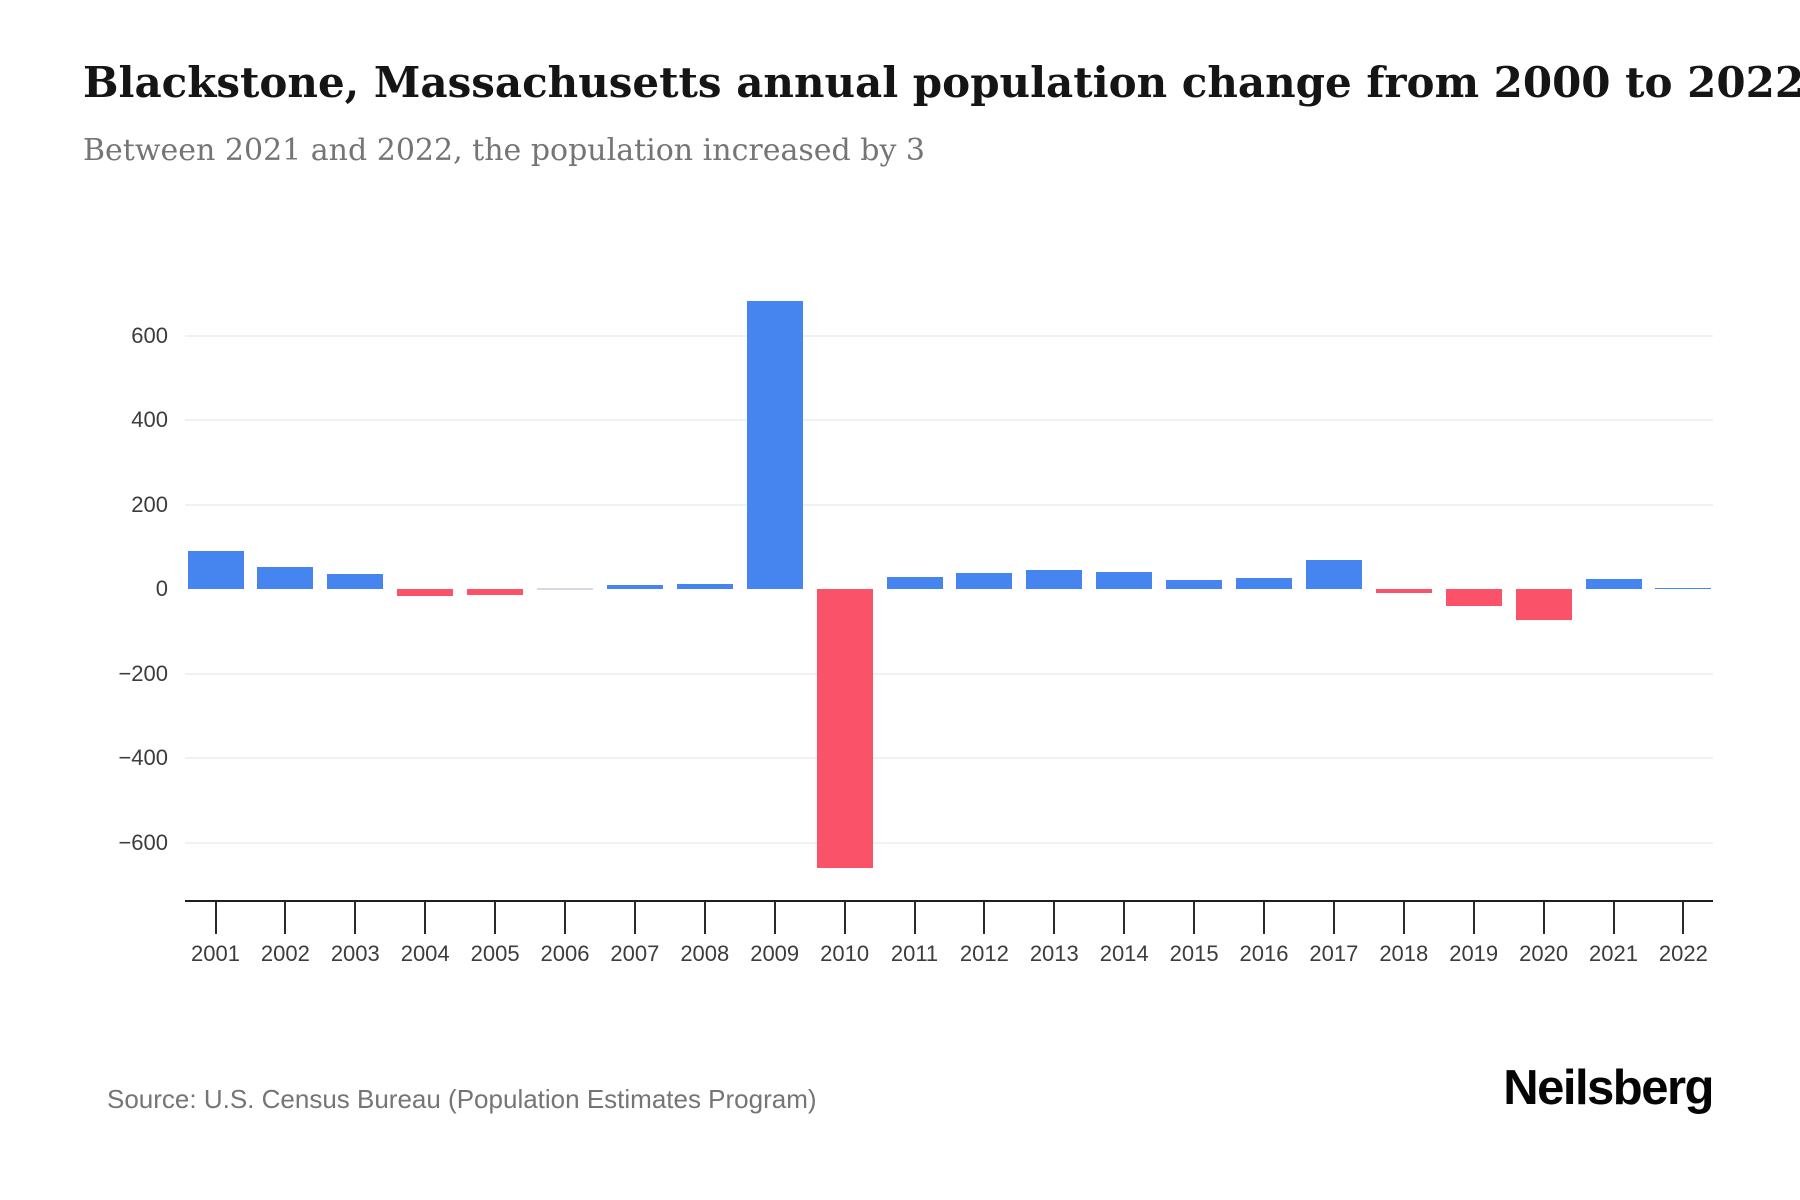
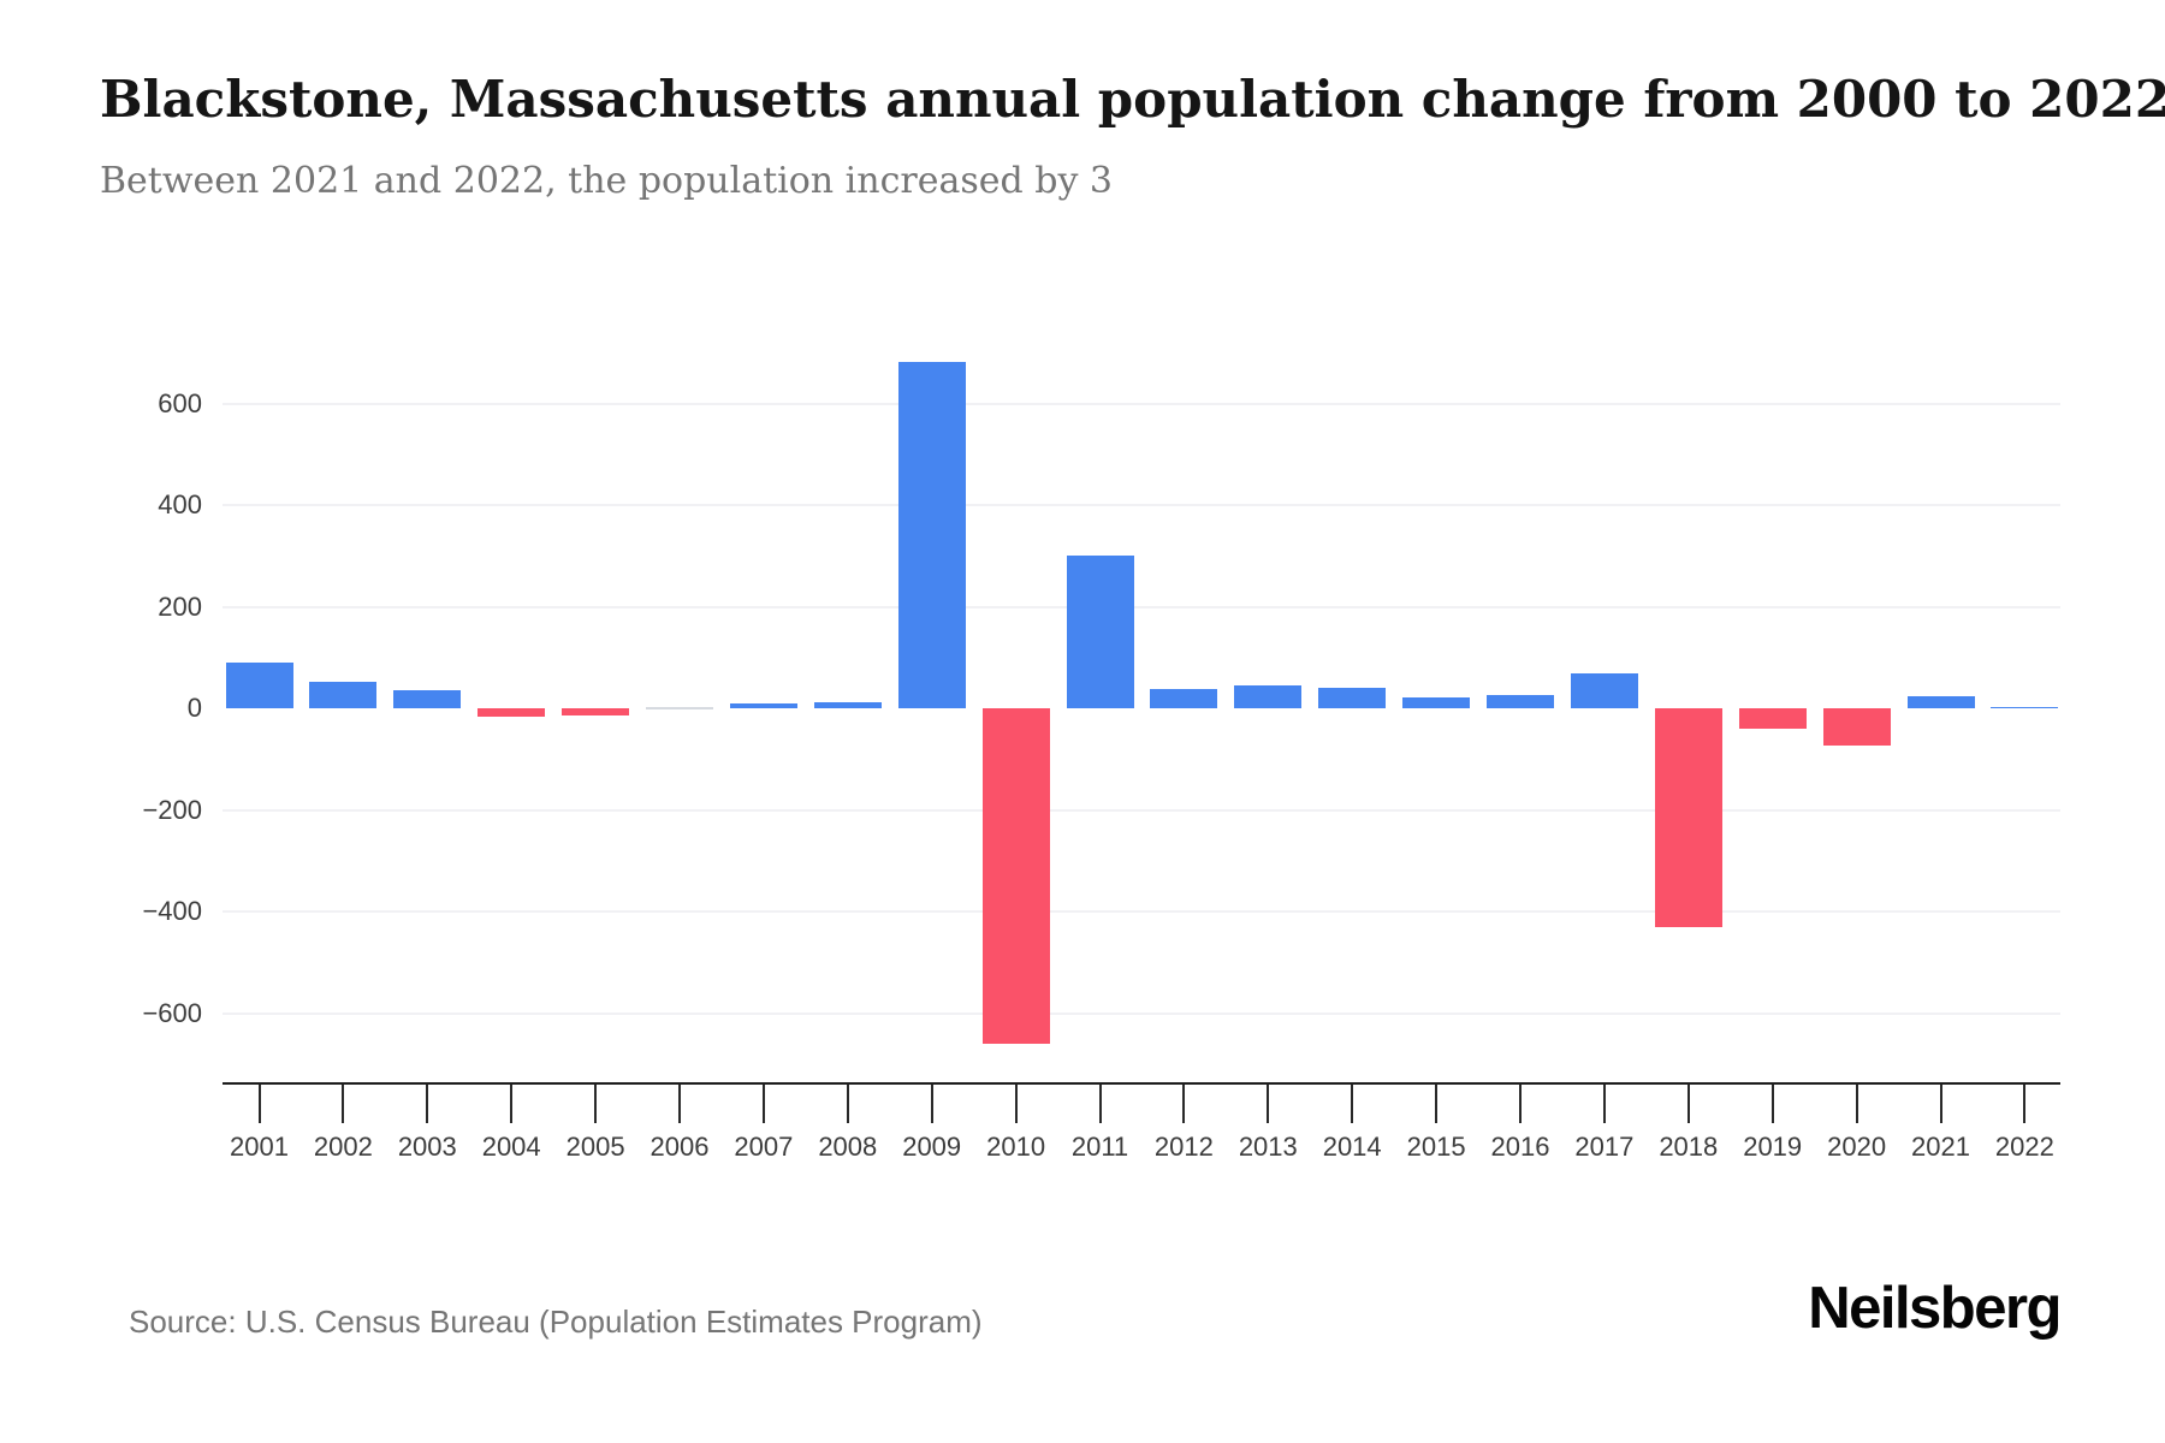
2011: 30 -> 300
2018: -10 -> -430
